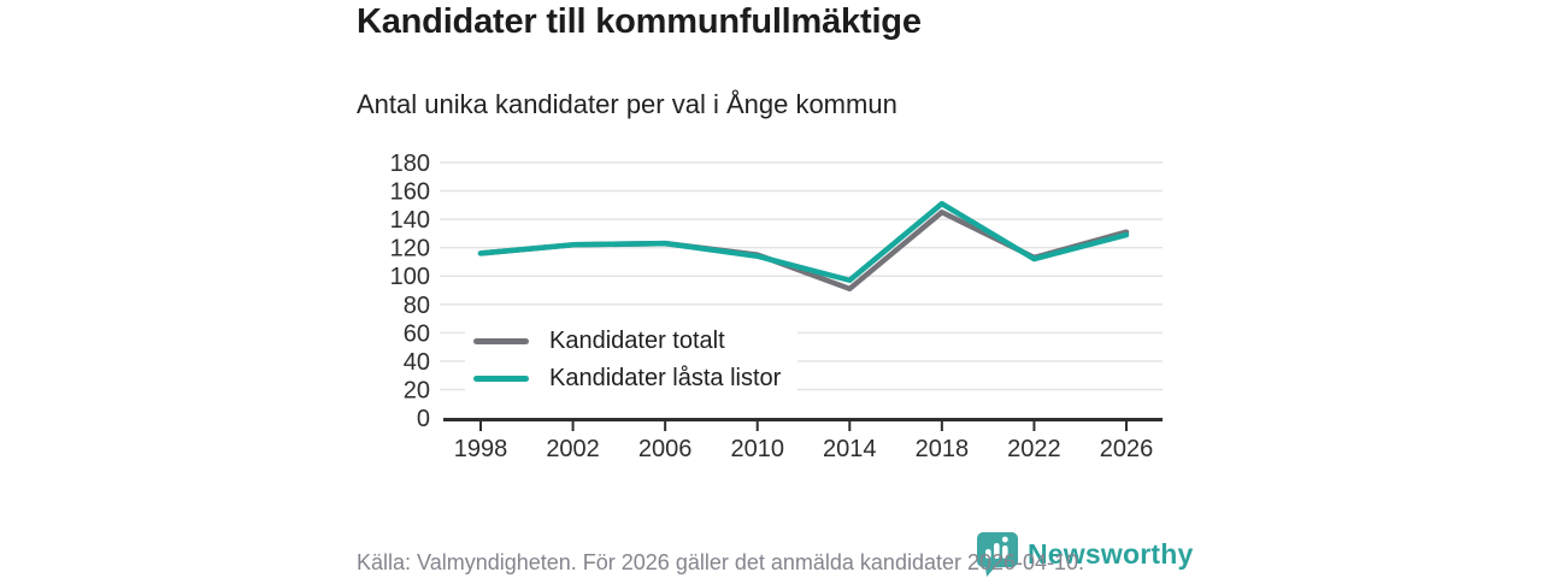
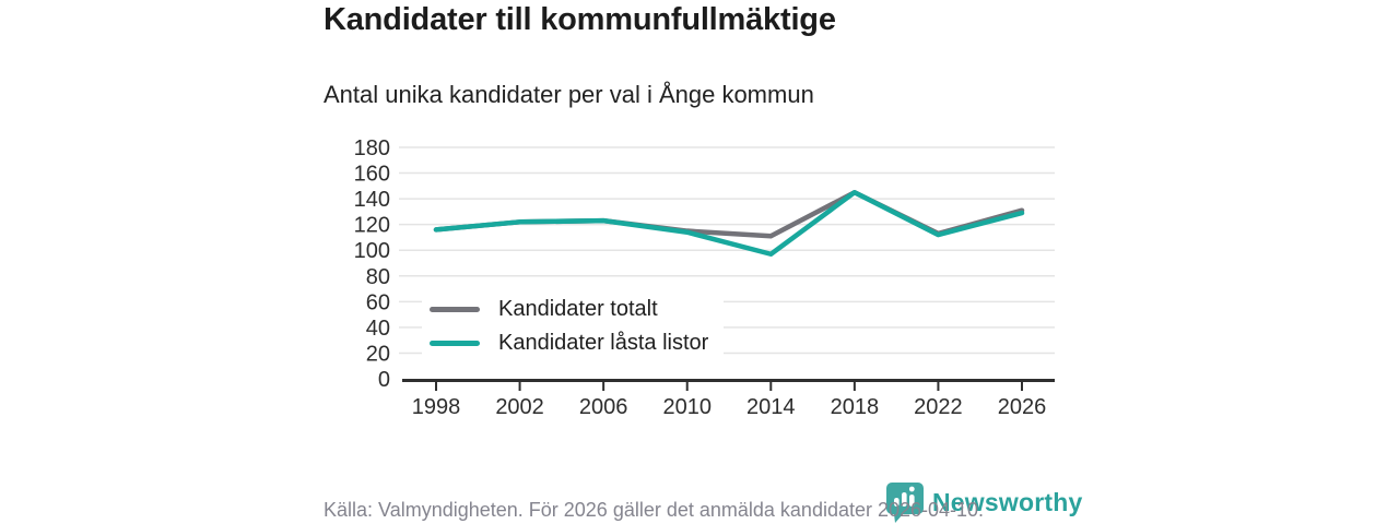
Kandidater totalt/2014: 91 -> 111
Kandidater låsta listor/2018: 151 -> 145
